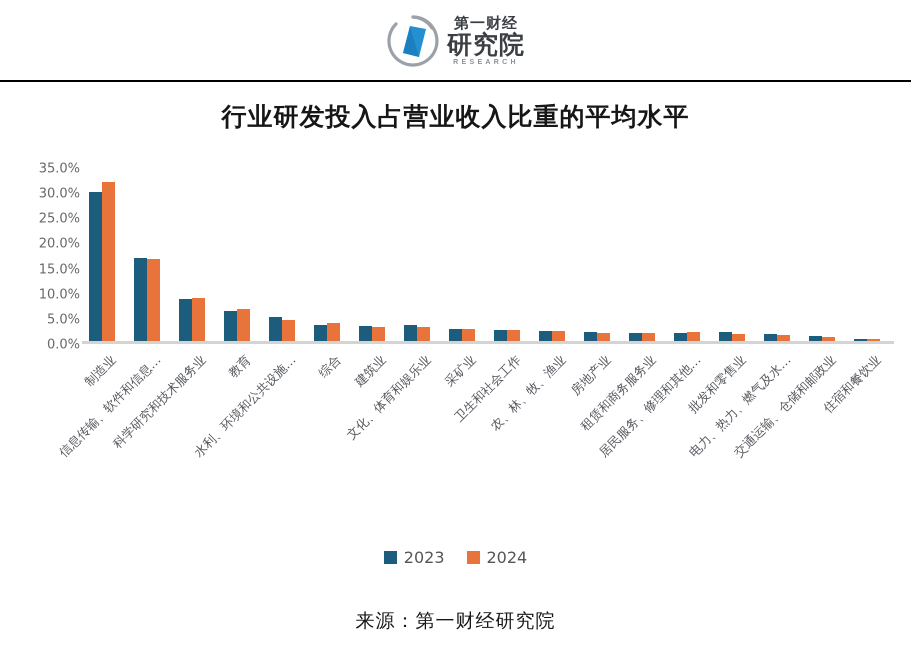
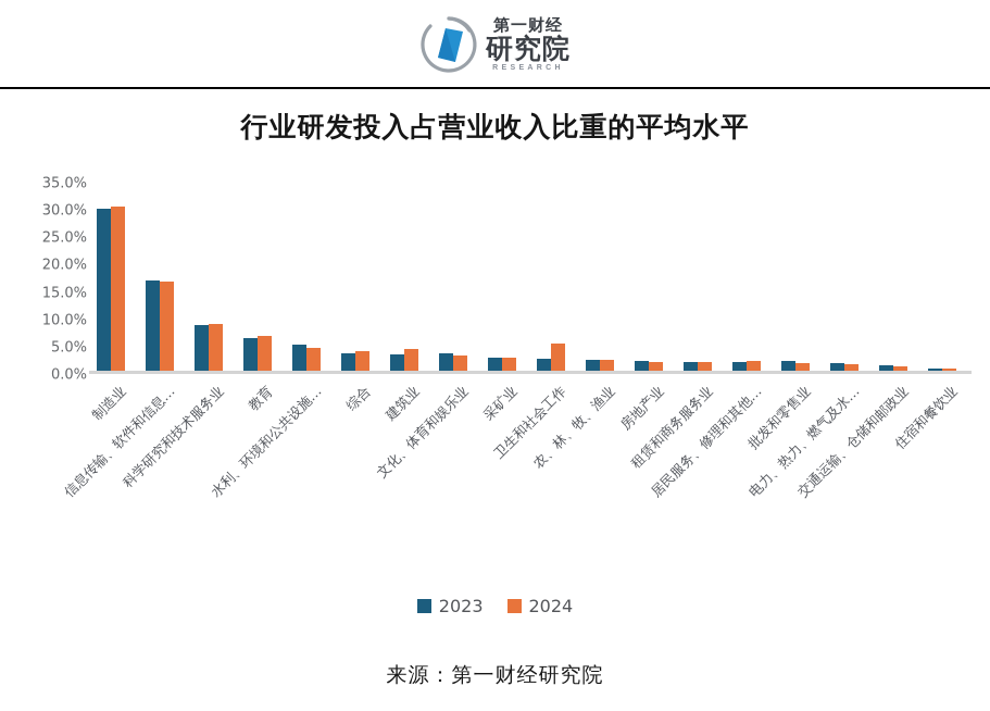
2024/制造业: 32% -> 30%
2024/建筑业: 3% -> 4%
2024/卫生和社会工作: 2% -> 5%
